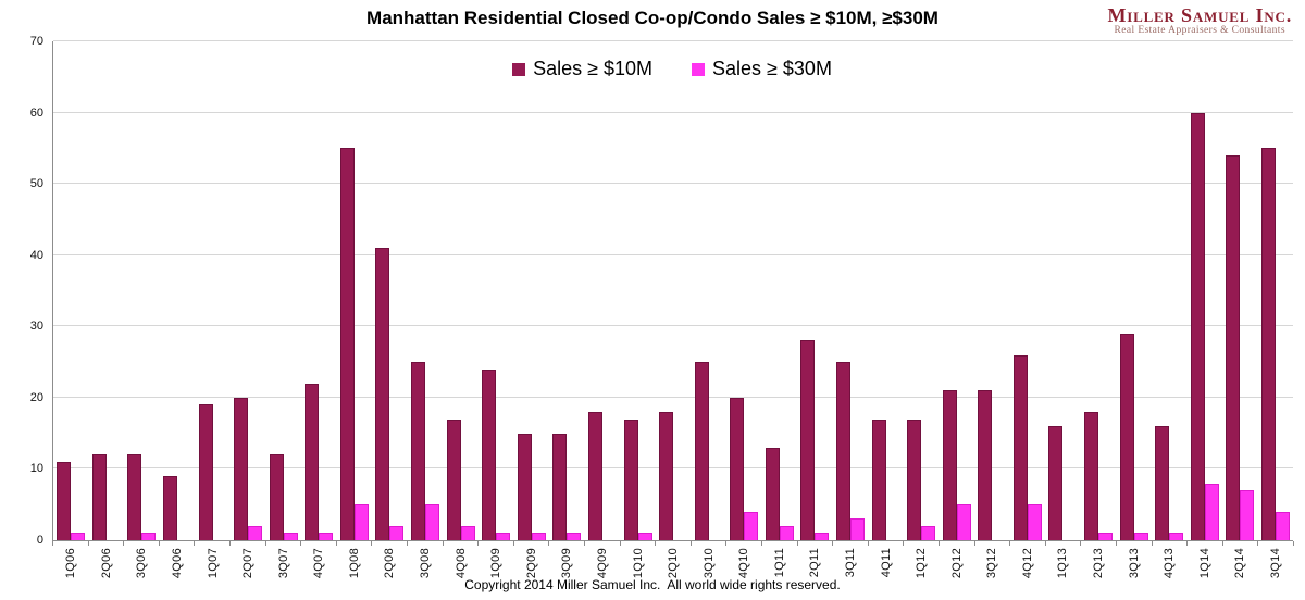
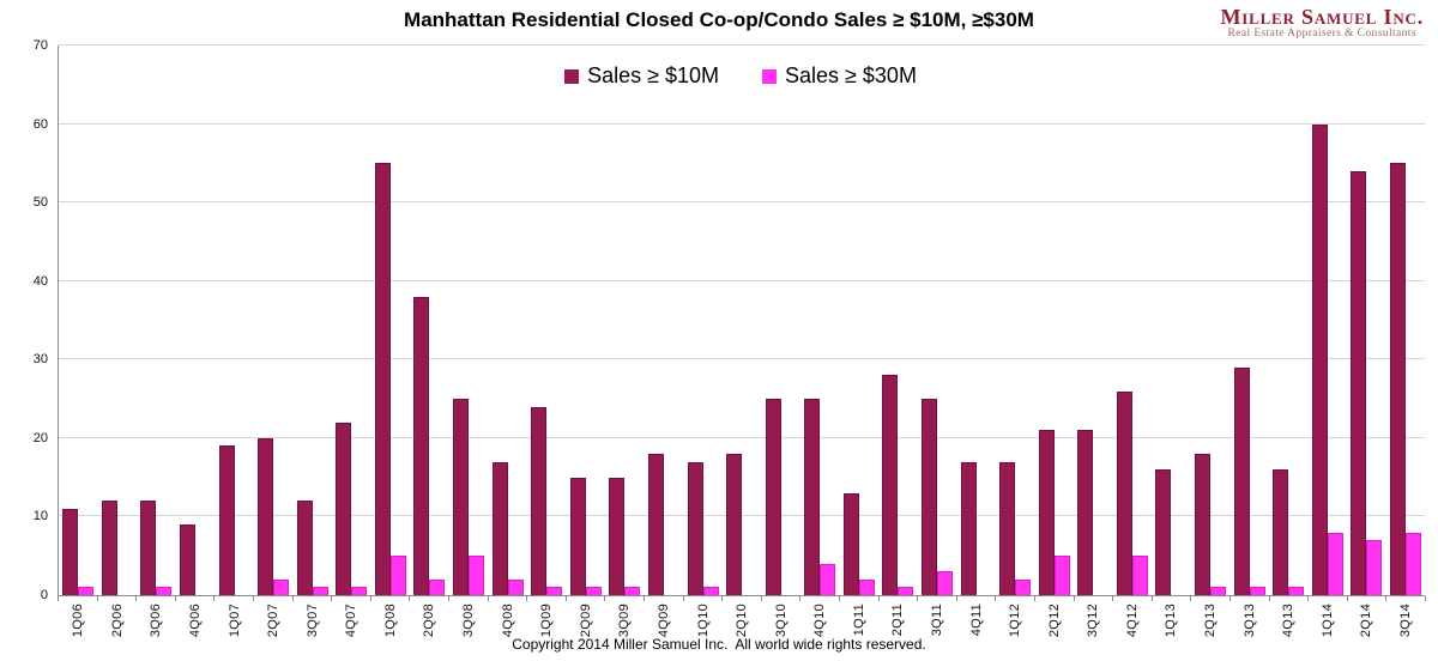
Sales ≥ $10M/2Q08: 41 -> 38
Sales ≥ $10M/4Q10: 20 -> 25
Sales ≥ $30M/3Q14: 4 -> 8
